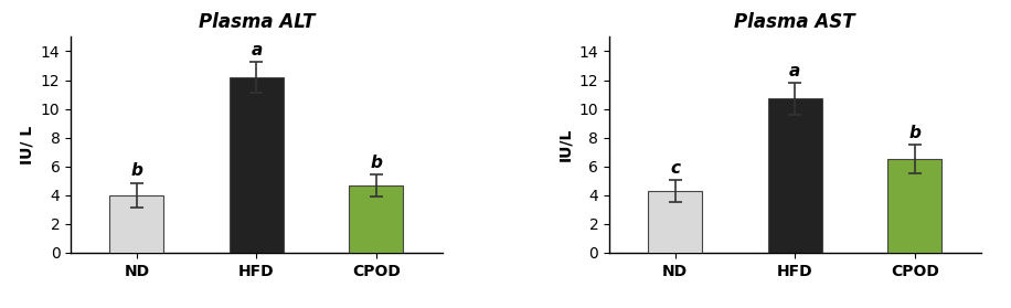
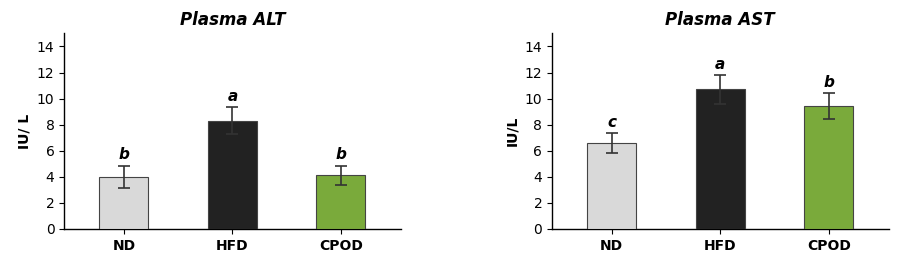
Plasma ALT/HFD: 12.2 -> 8.3
Plasma ALT/CPOD: 4.7 -> 4.1
Plasma AST/ND: 4.3 -> 6.6
Plasma AST/CPOD: 6.5 -> 9.4
